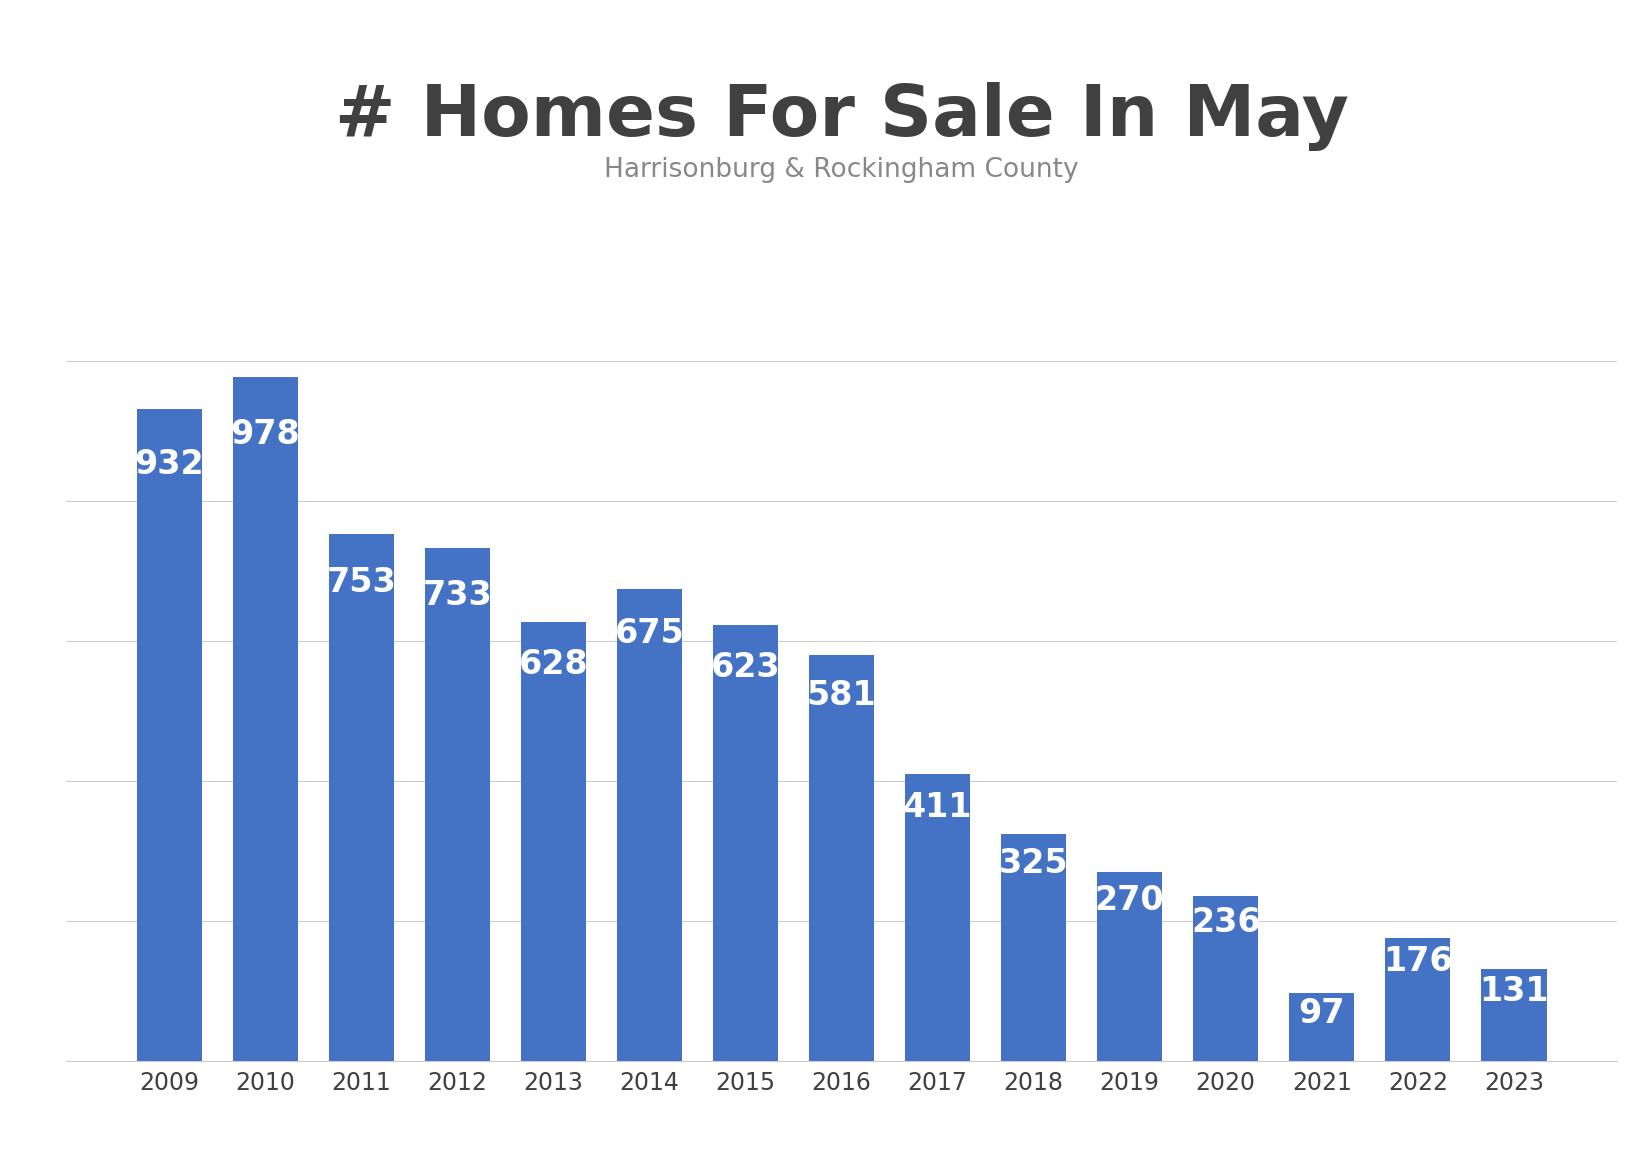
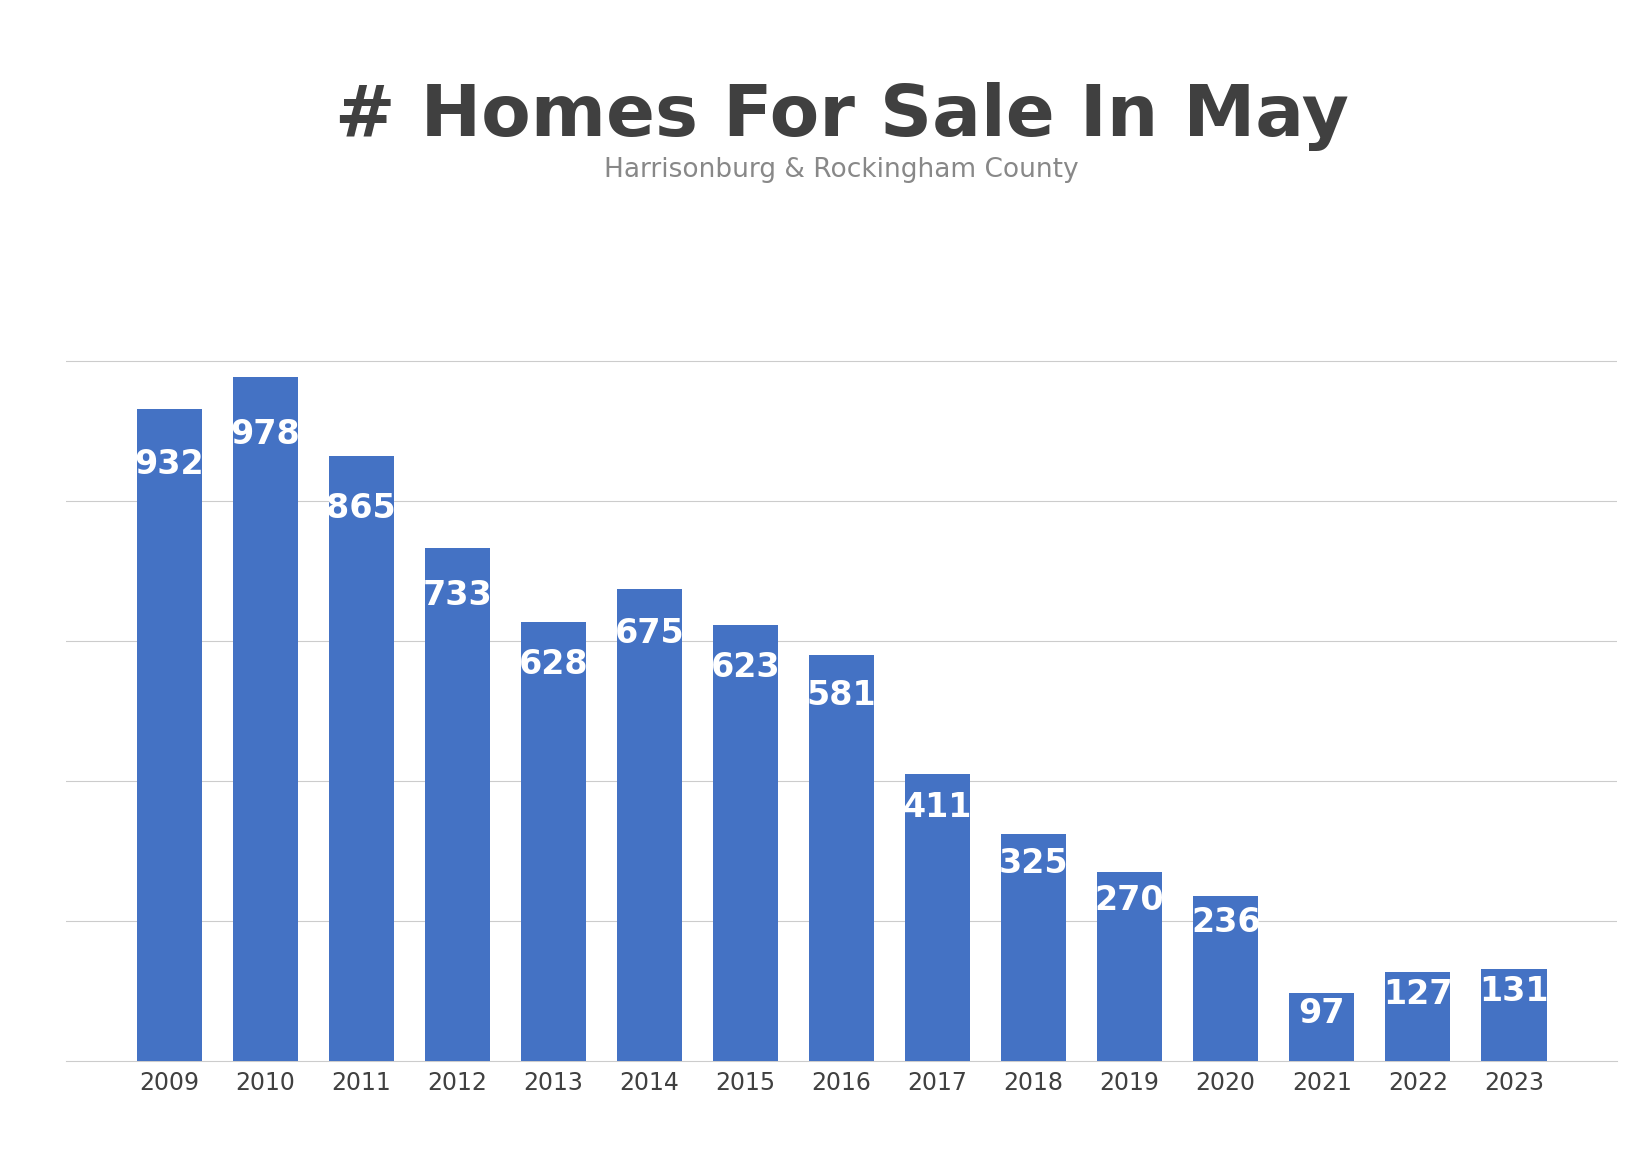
2011: 753 -> 865
2022: 176 -> 127
